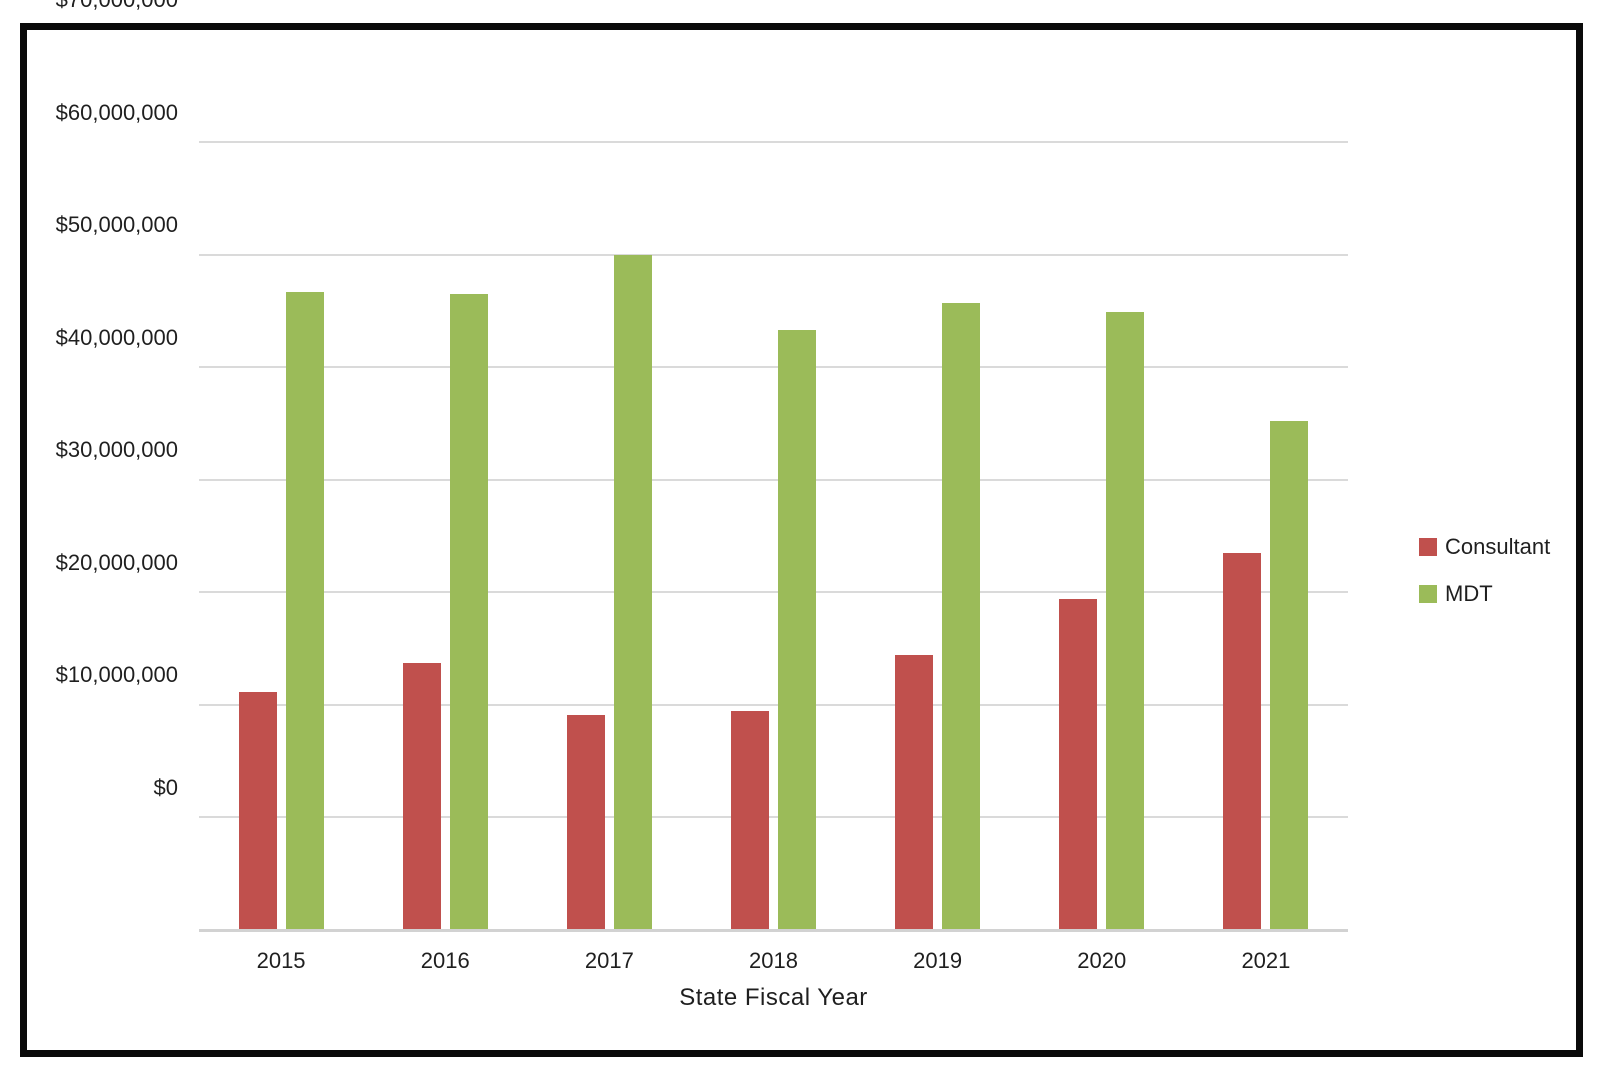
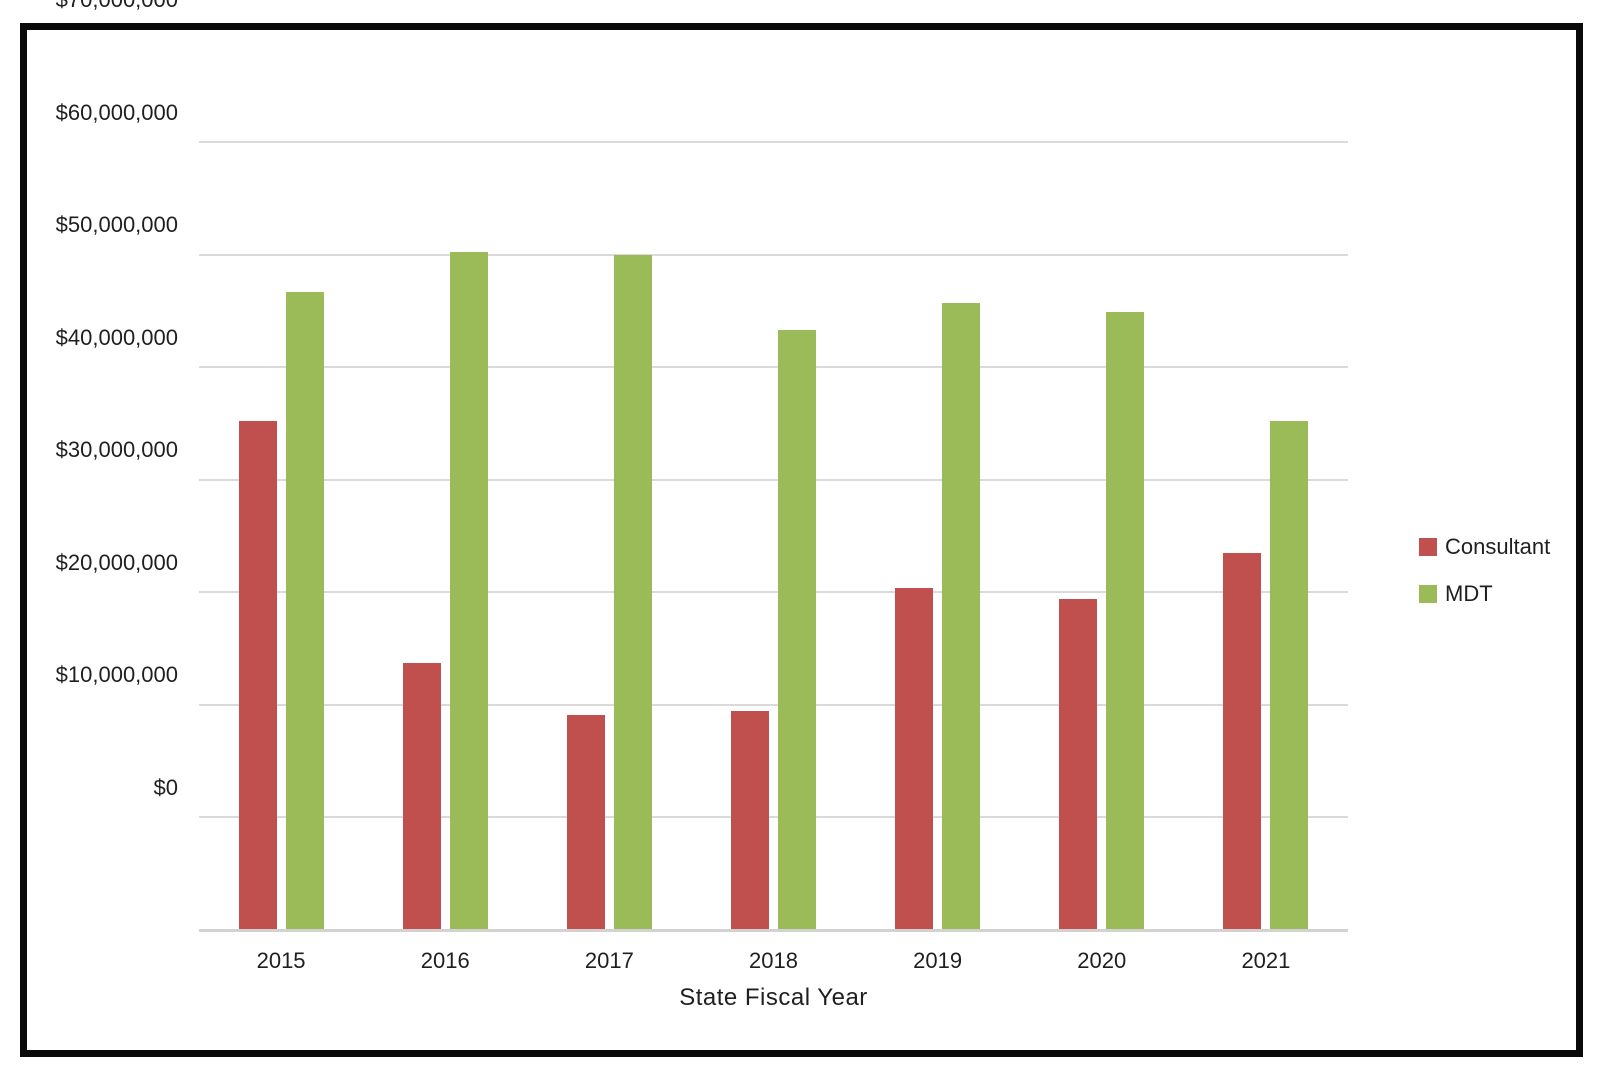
Consultant/2015: $21100000 -> $45200000
MDT/2016: $56500000 -> $60200000
Consultant/2019: $24400000 -> $30400000
